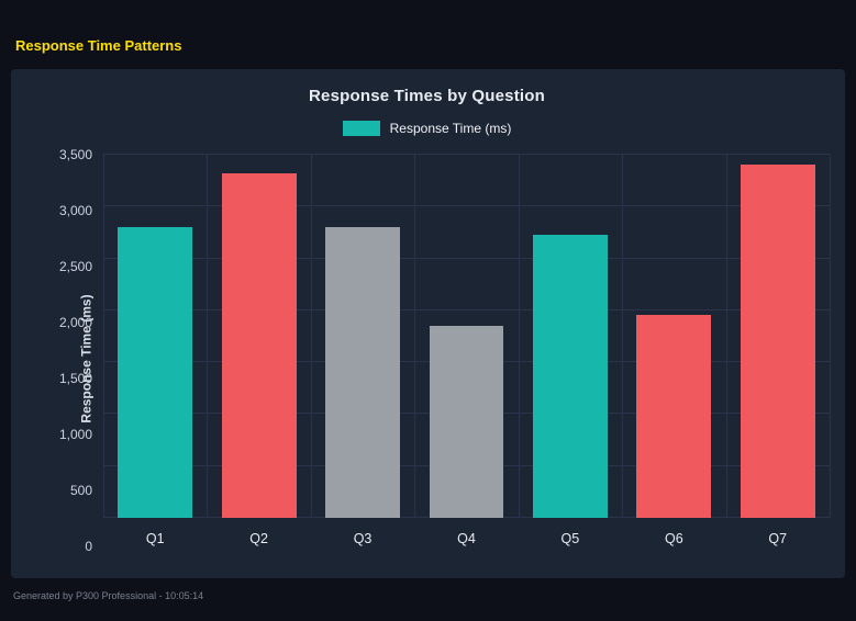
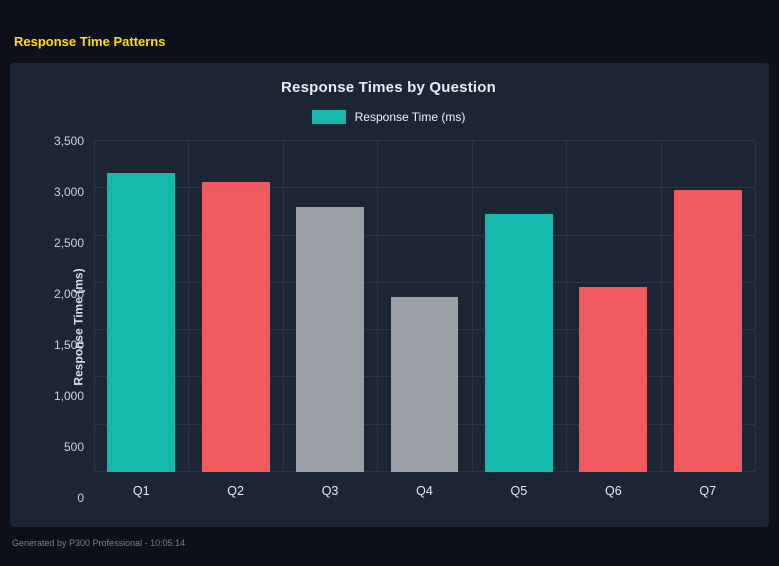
Q1: 2800 -> 3160
Q2: 3320 -> 3070
Q7: 3400 -> 2980
